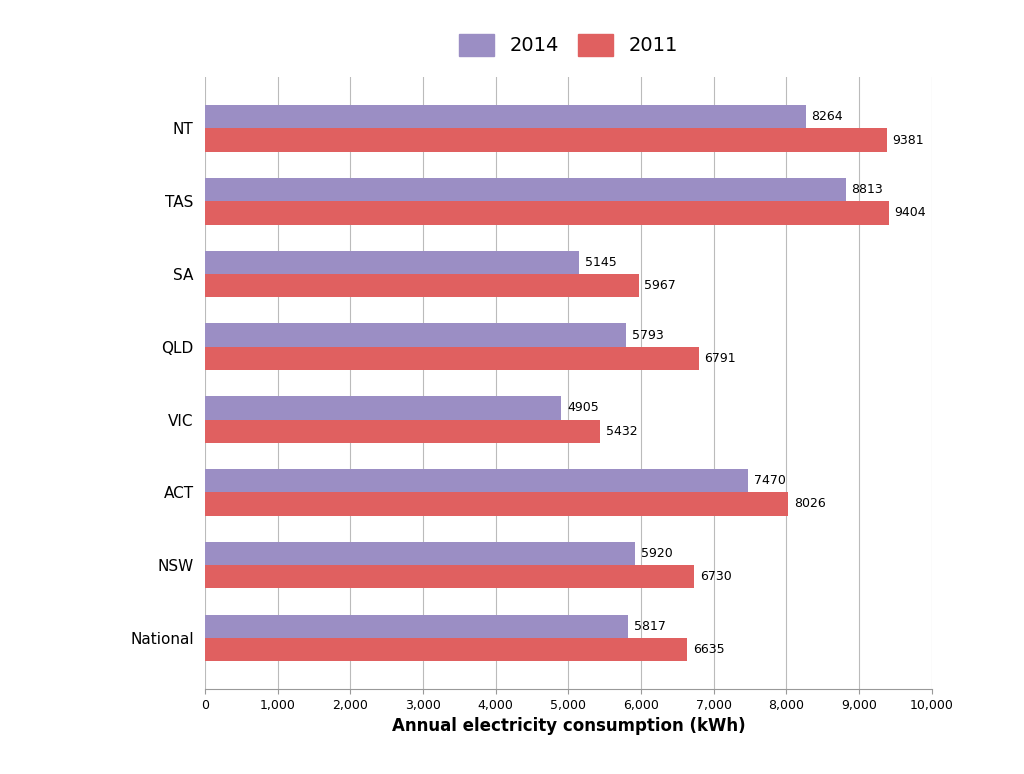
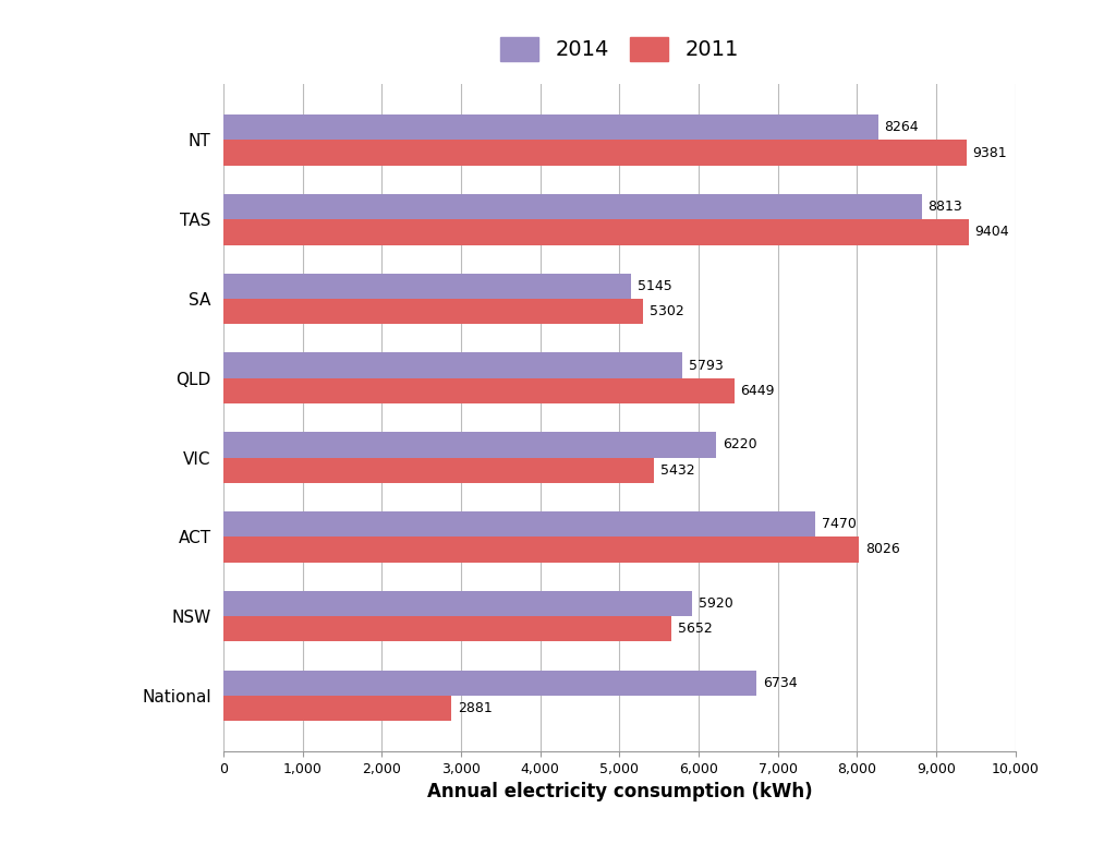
2011/SA: 5967 -> 5302
2011/QLD: 6791 -> 6449
2014/VIC: 4905 -> 6220
2011/NSW: 6730 -> 5652
2014/National: 5817 -> 6734
2011/National: 6635 -> 2881
